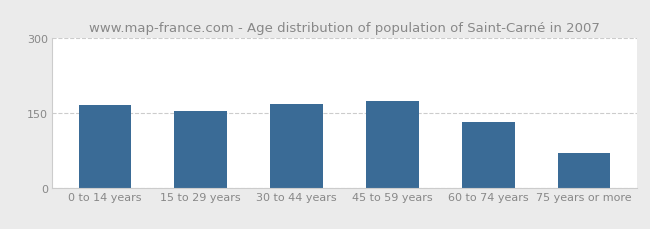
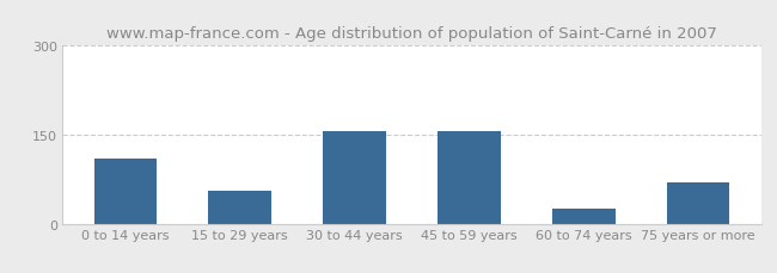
0 to 14 years: 165 -> 110
15 to 29 years: 154 -> 55
30 to 44 years: 168 -> 155
45 to 59 years: 173 -> 155
60 to 74 years: 132 -> 25
